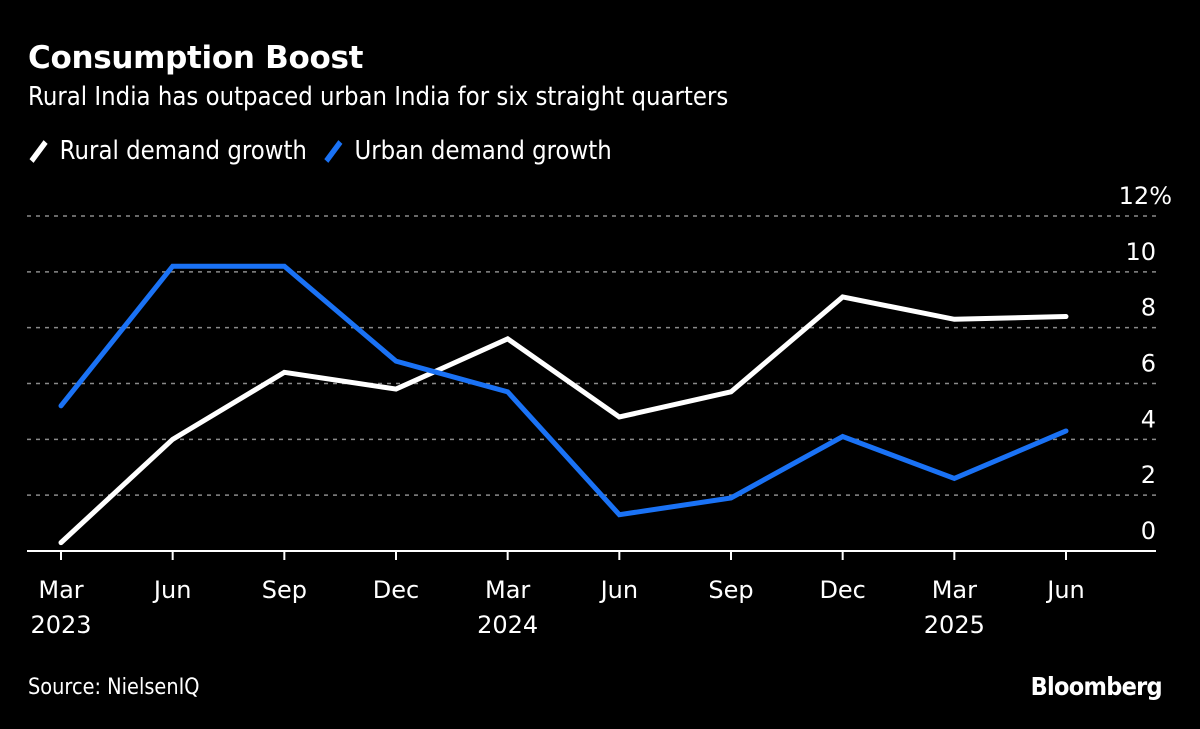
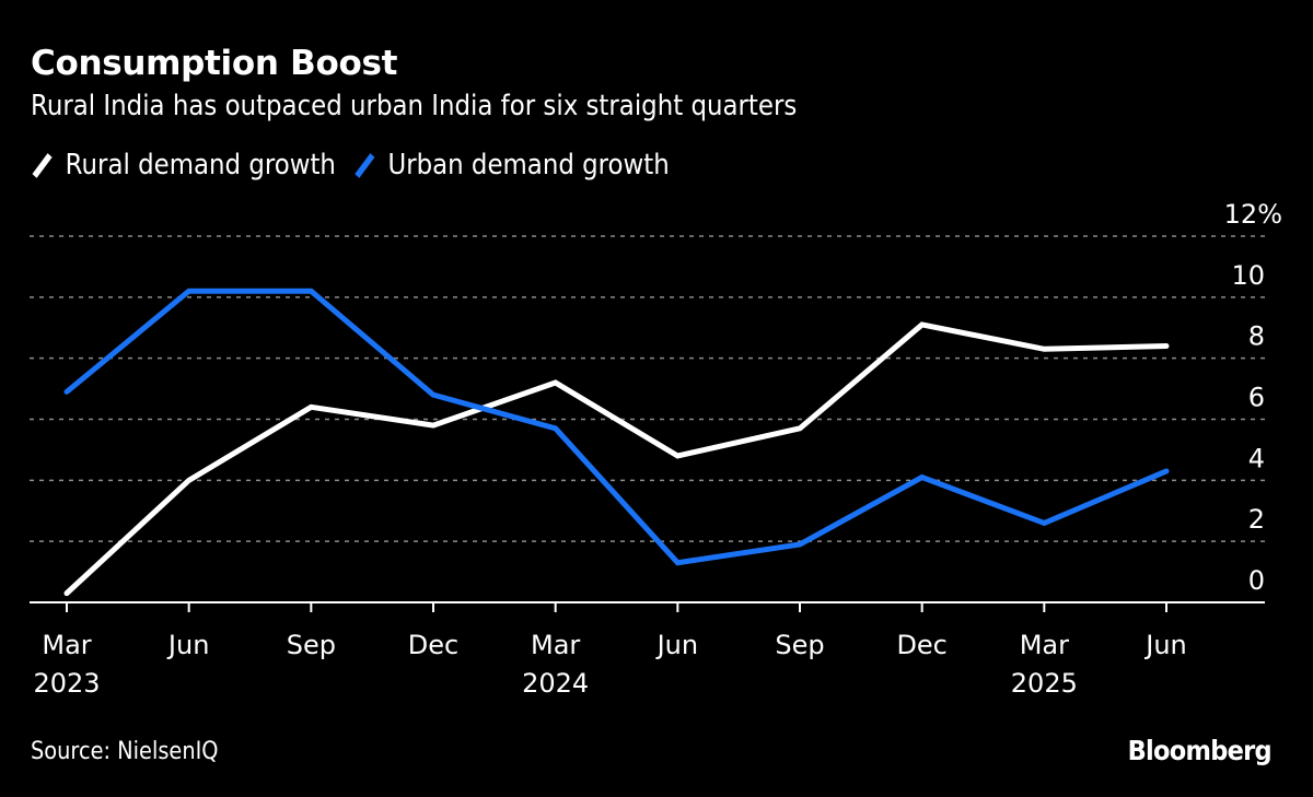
Urban demand growth/Mar 2023: 5.2 -> 6.9
Rural demand growth/Mar 2024: 7.6 -> 7.2
